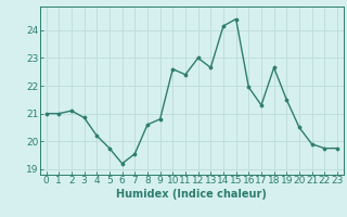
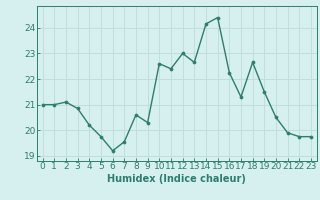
9: 20.80 -> 20.30
16: 21.95 -> 22.25
